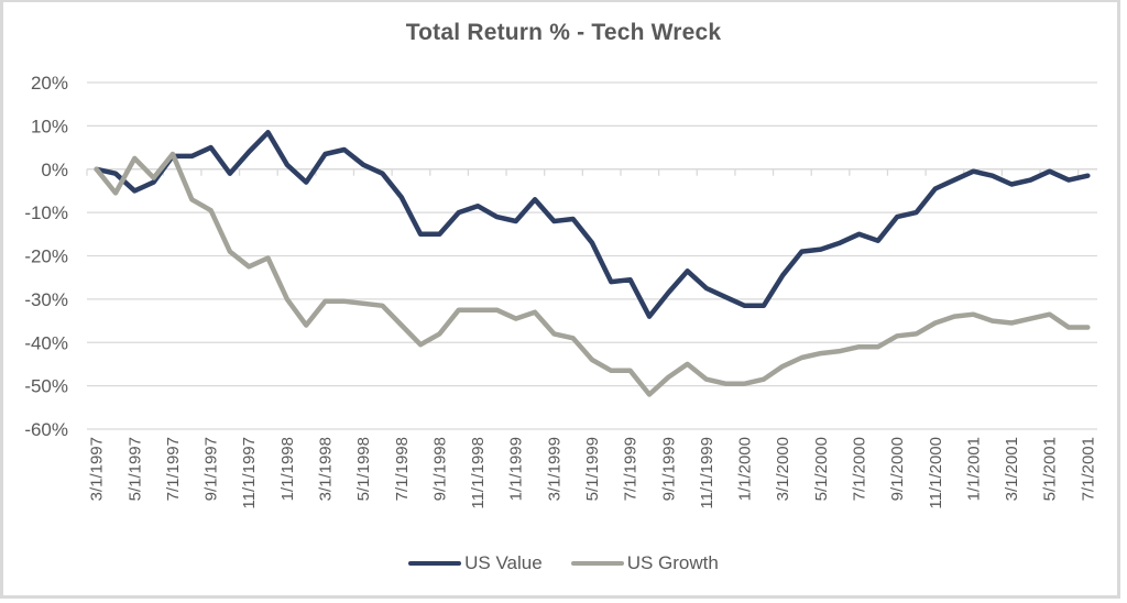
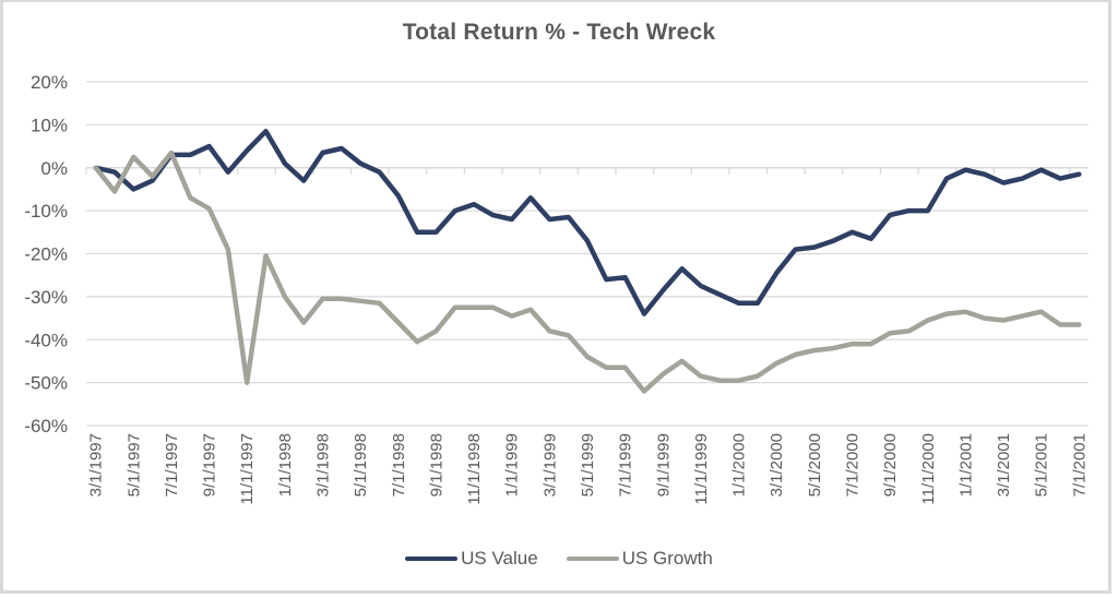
US Growth/11/1/1997: -22% -> -50%
US Value/11/1/2000: -4% -> -10%
